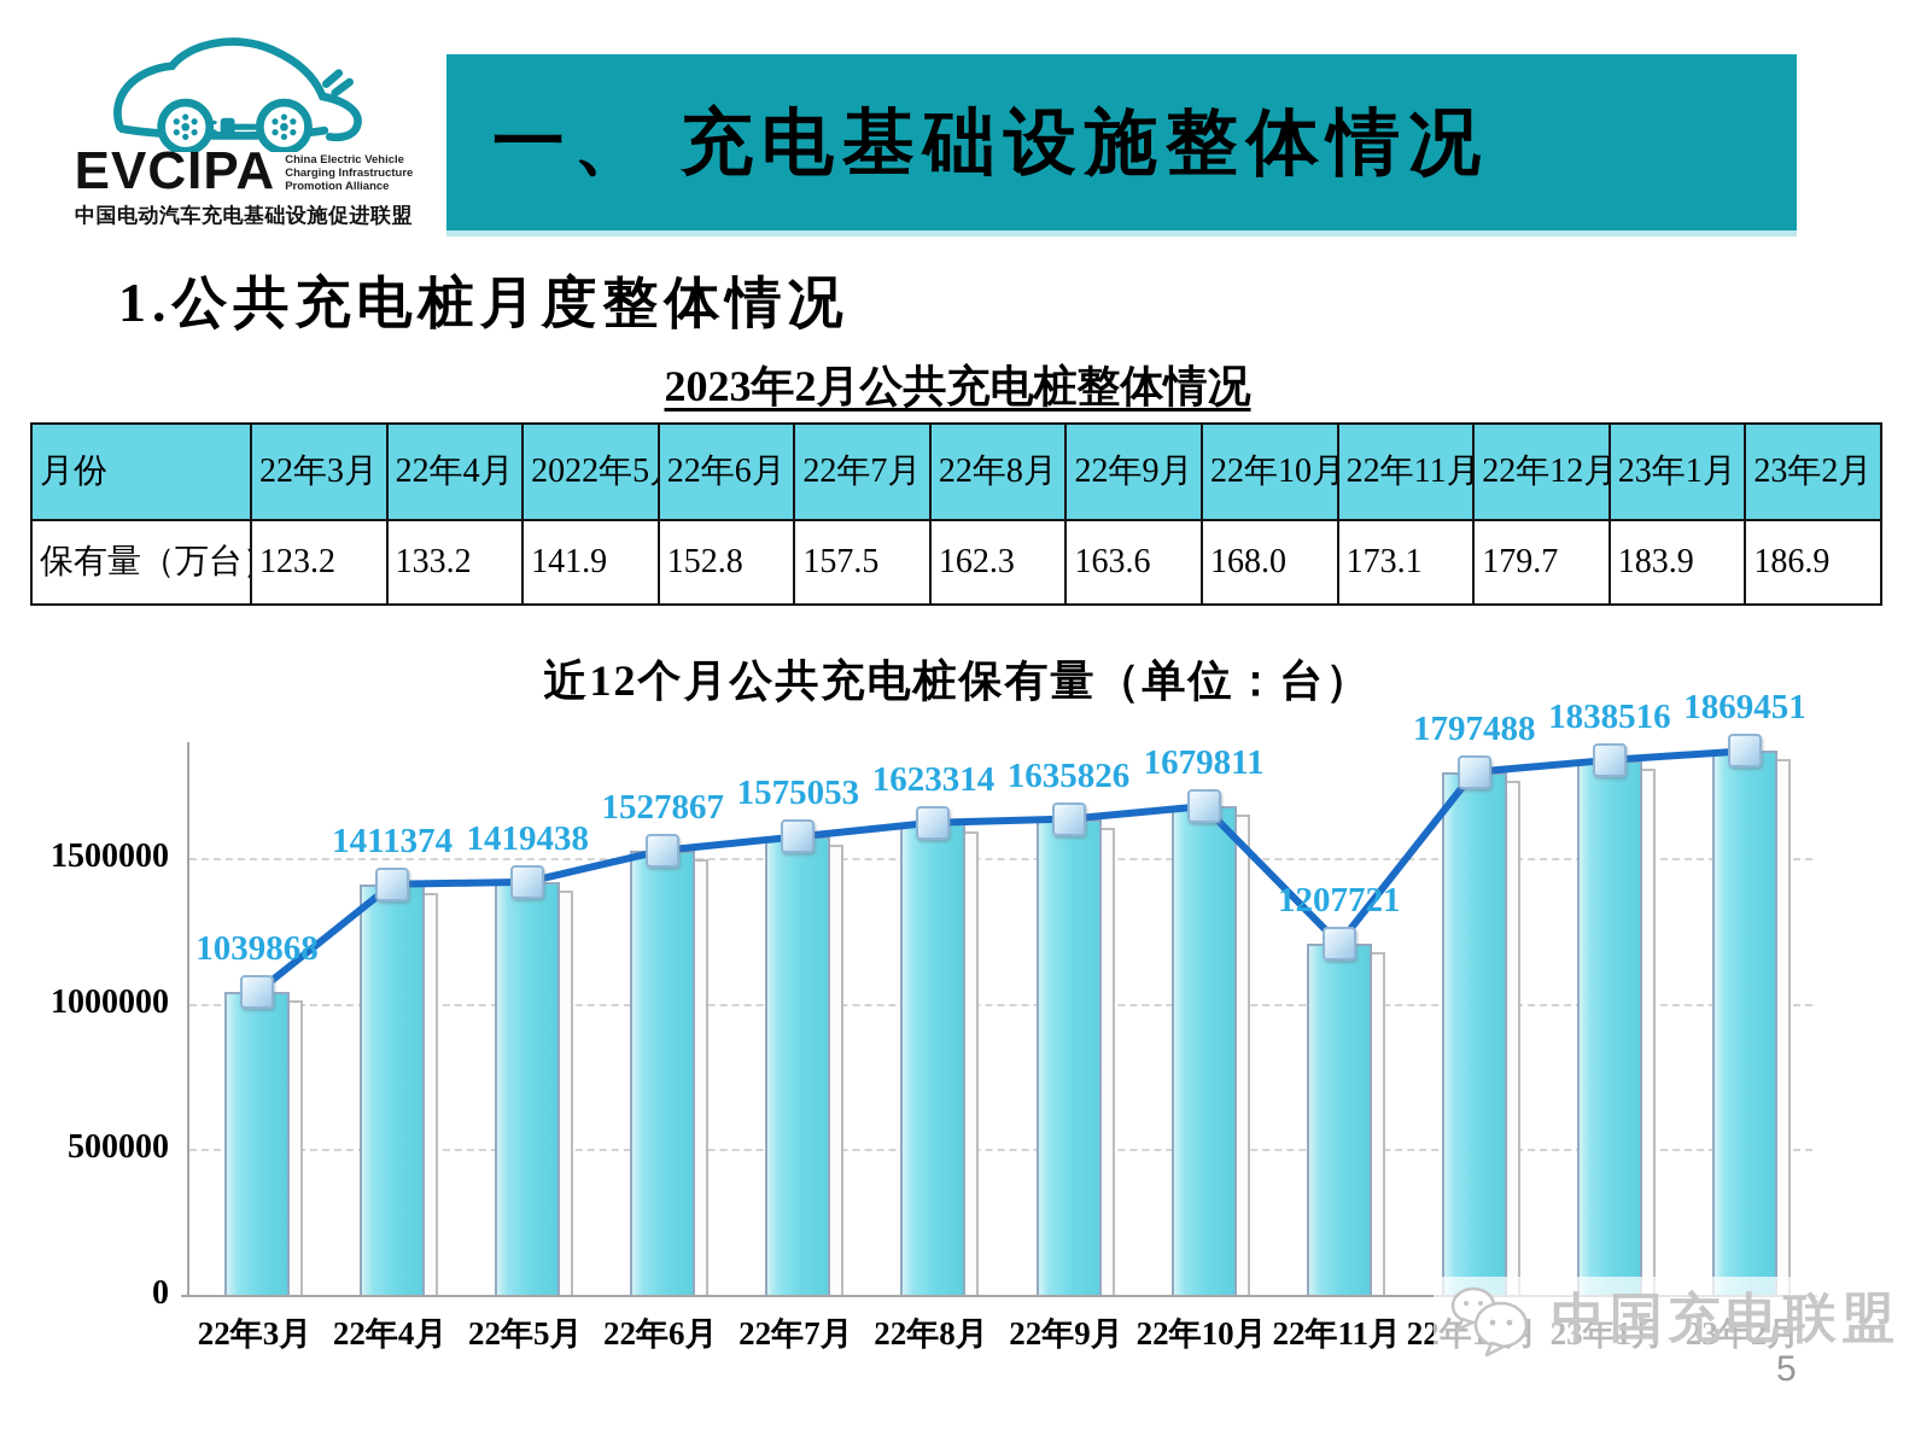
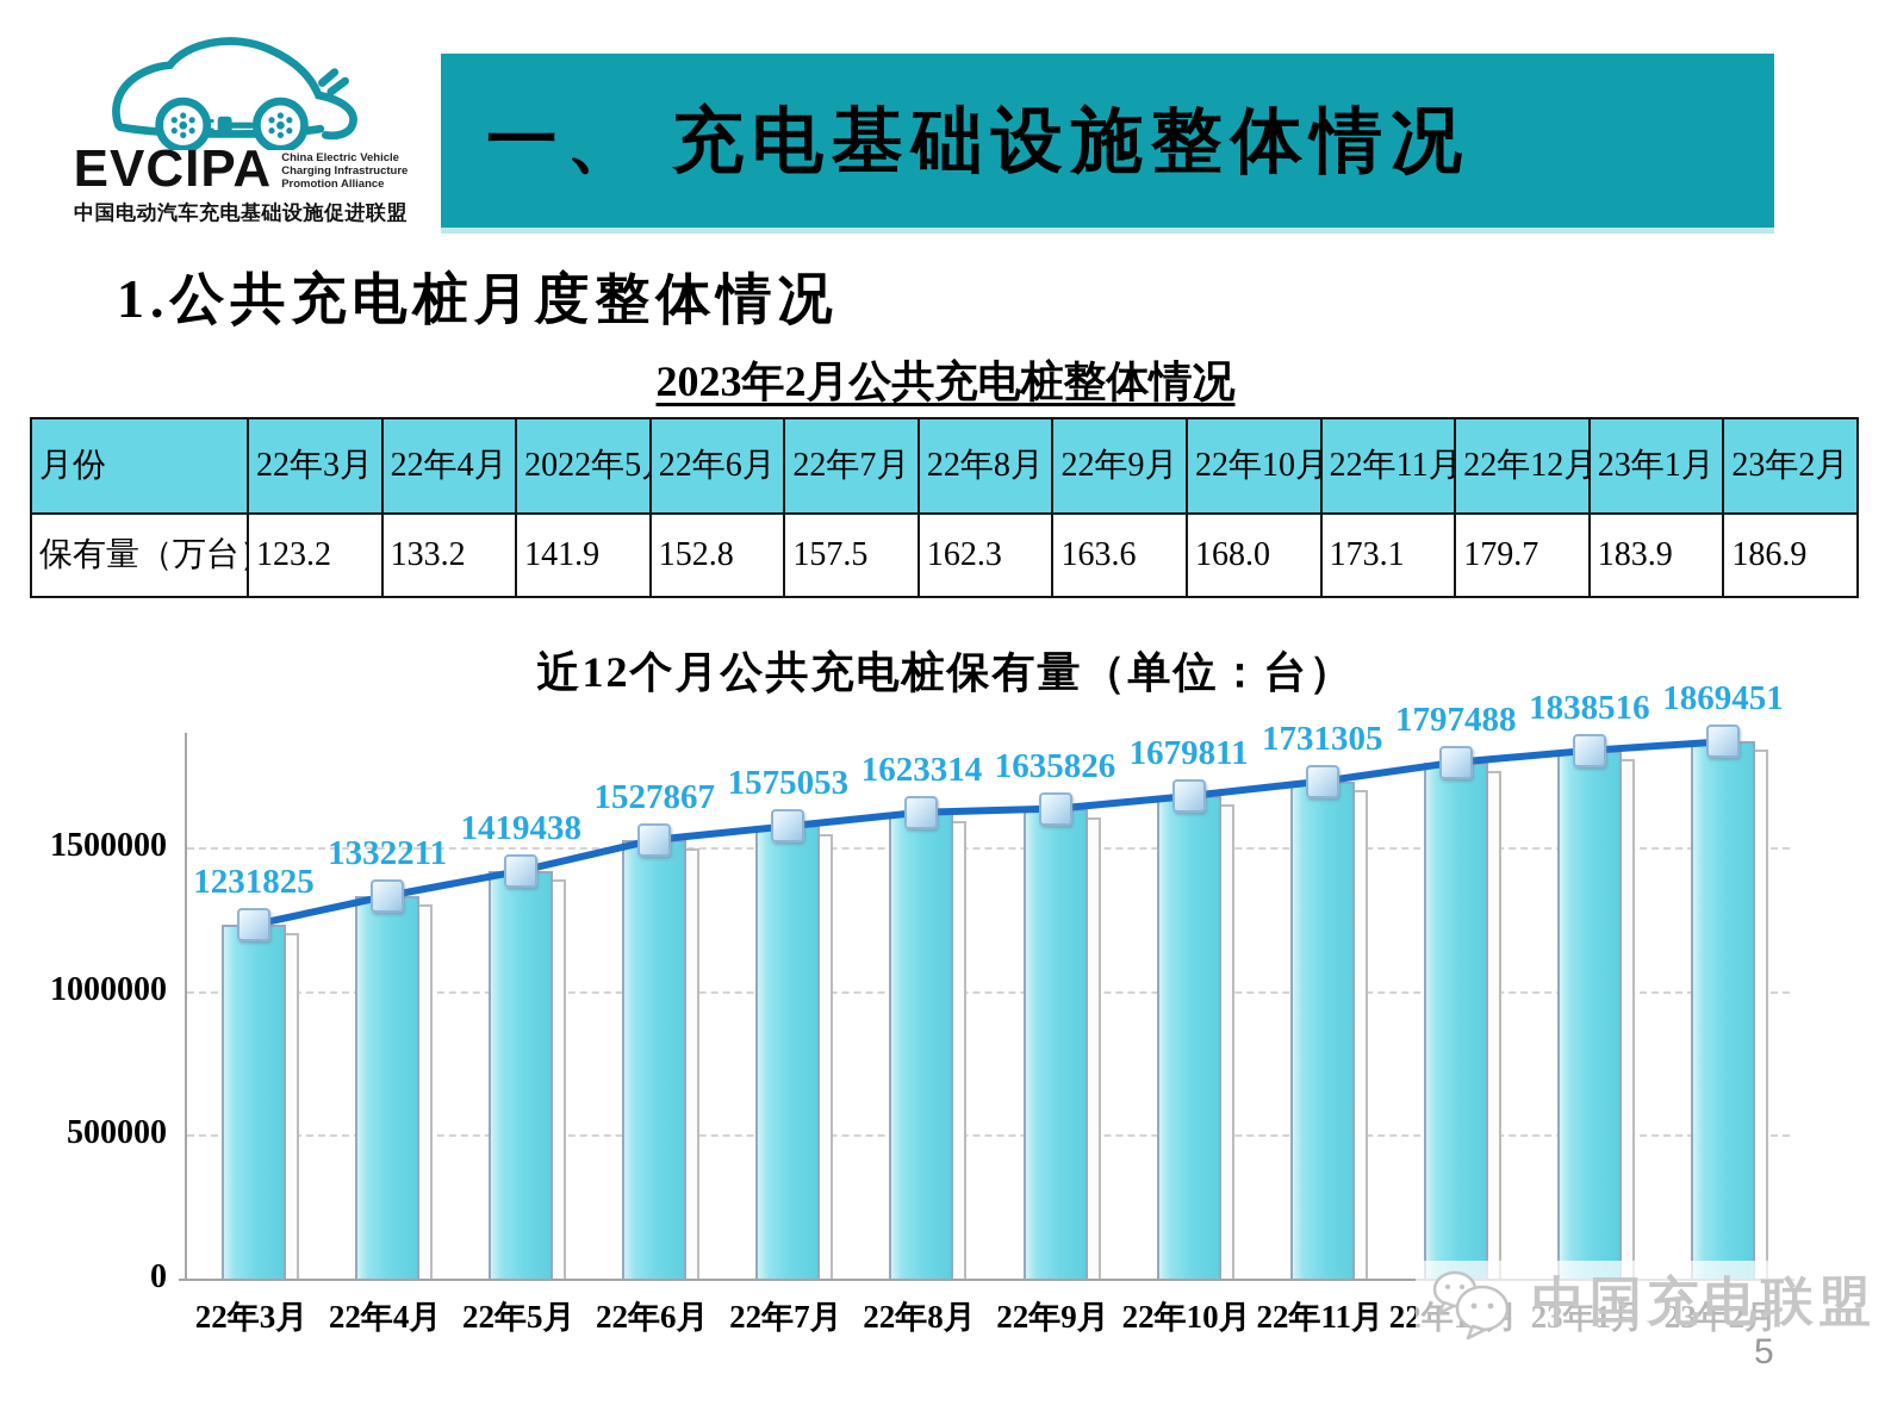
22年3月: 1039868 -> 1231825
22年4月: 1411374 -> 1332211
22年11月: 1207721 -> 1731305
